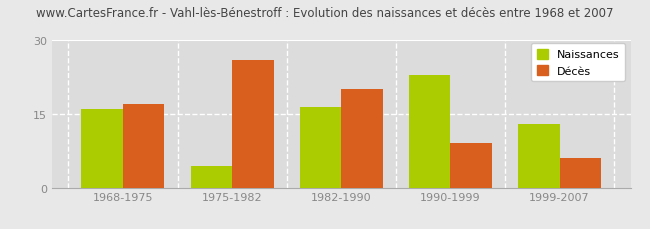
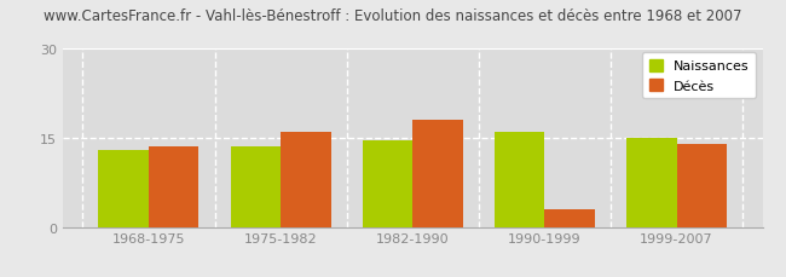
Naissances/1968-1975: 16.0 -> 13.0
Décès/1968-1975: 17.0 -> 13.5
Naissances/1975-1982: 4.5 -> 13.5
Décès/1975-1982: 26.0 -> 16.0
Naissances/1982-1990: 16.5 -> 14.5
Décès/1982-1990: 20.0 -> 18.0
Naissances/1990-1999: 23.0 -> 16.0
Décès/1990-1999: 9.0 -> 3.0
Naissances/1999-2007: 13.0 -> 15.0
Décès/1999-2007: 6.0 -> 14.0
